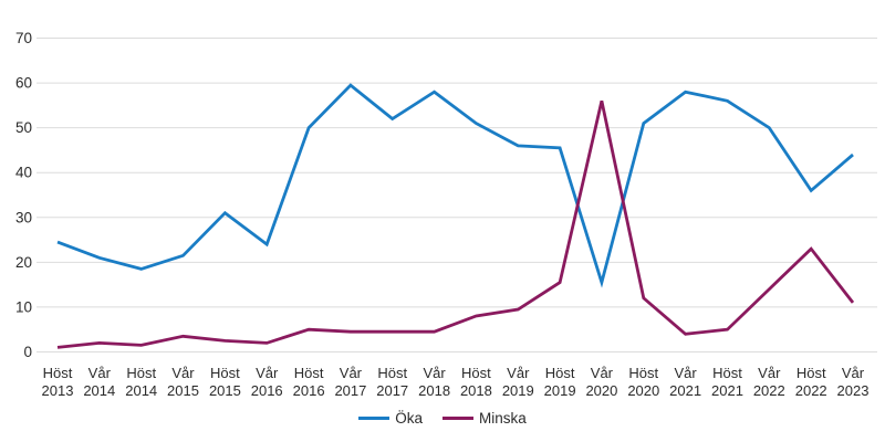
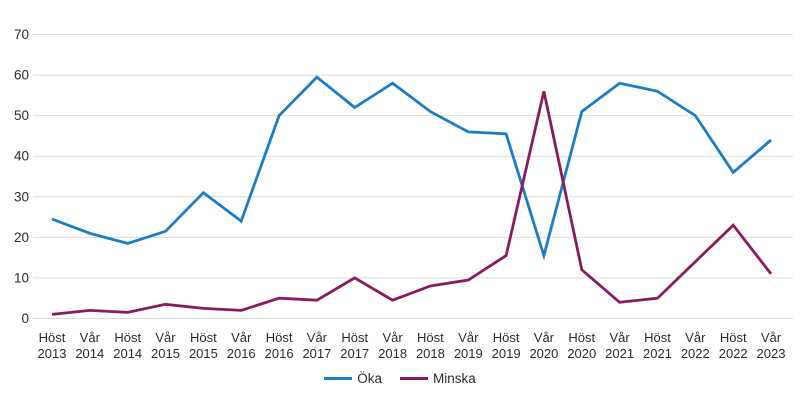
Minska/Höst 2017: 4 -> 10
